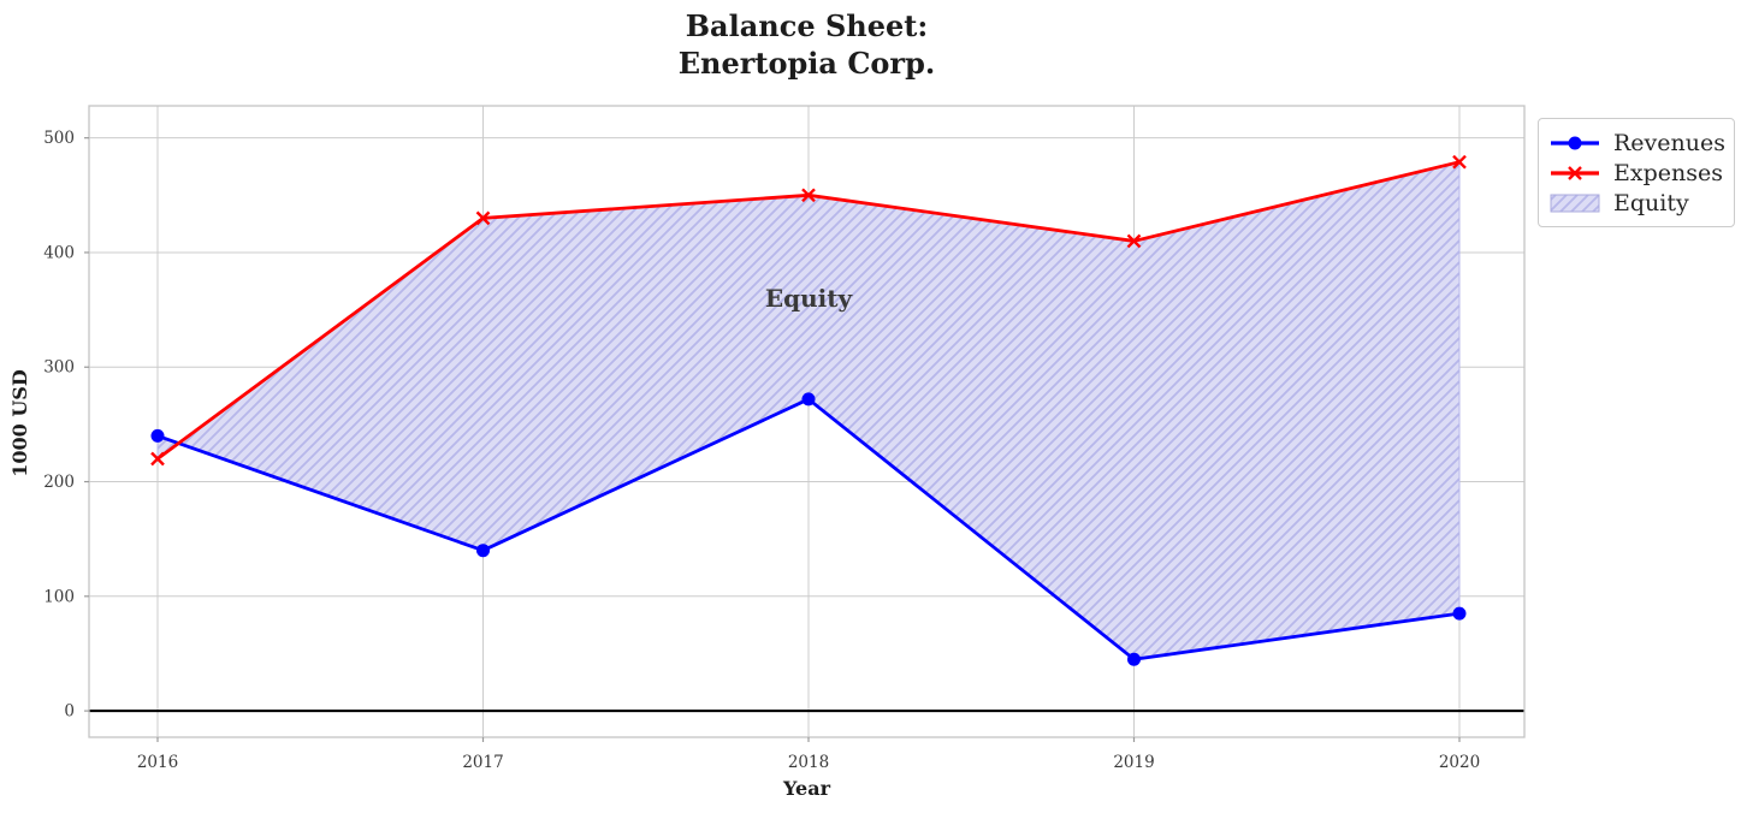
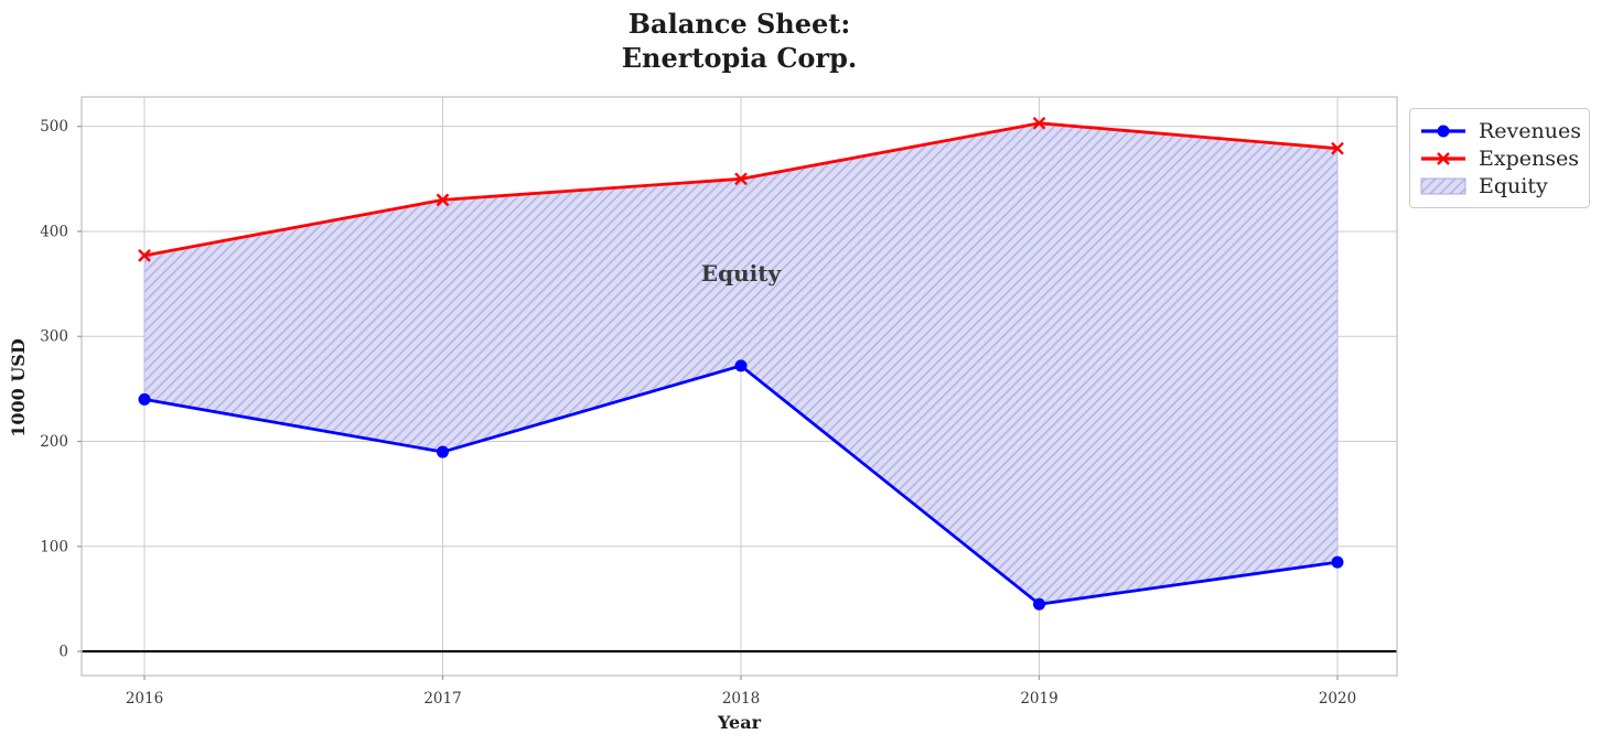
Expenses/2016: 220 -> 380
Revenues/2017: 140 -> 190
Expenses/2019: 410 -> 500
